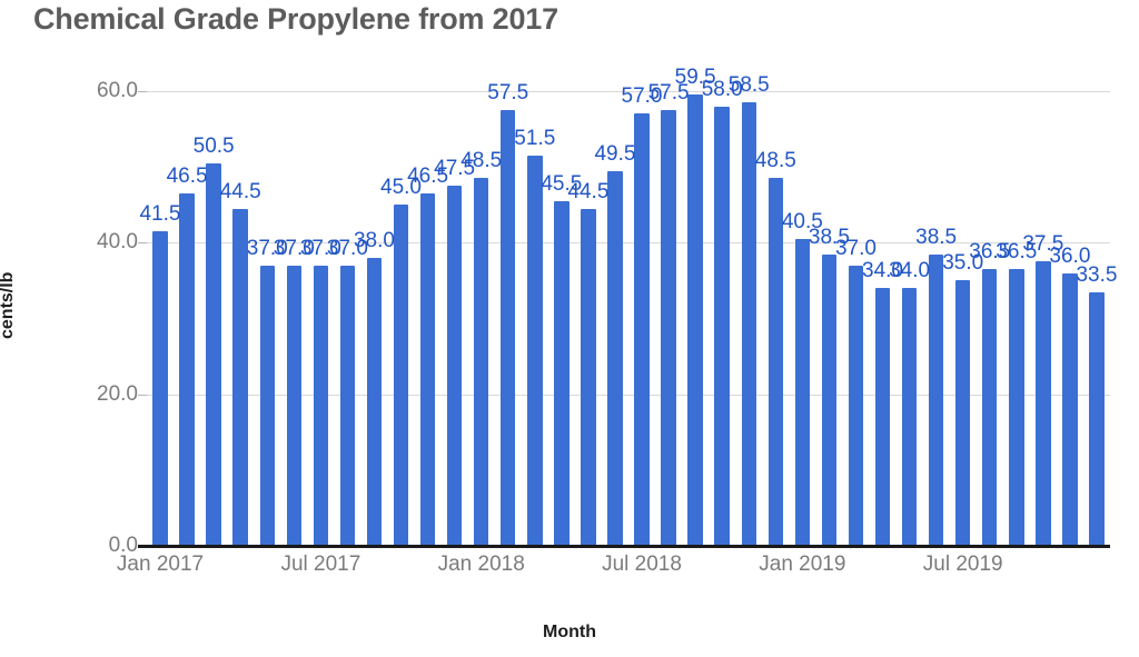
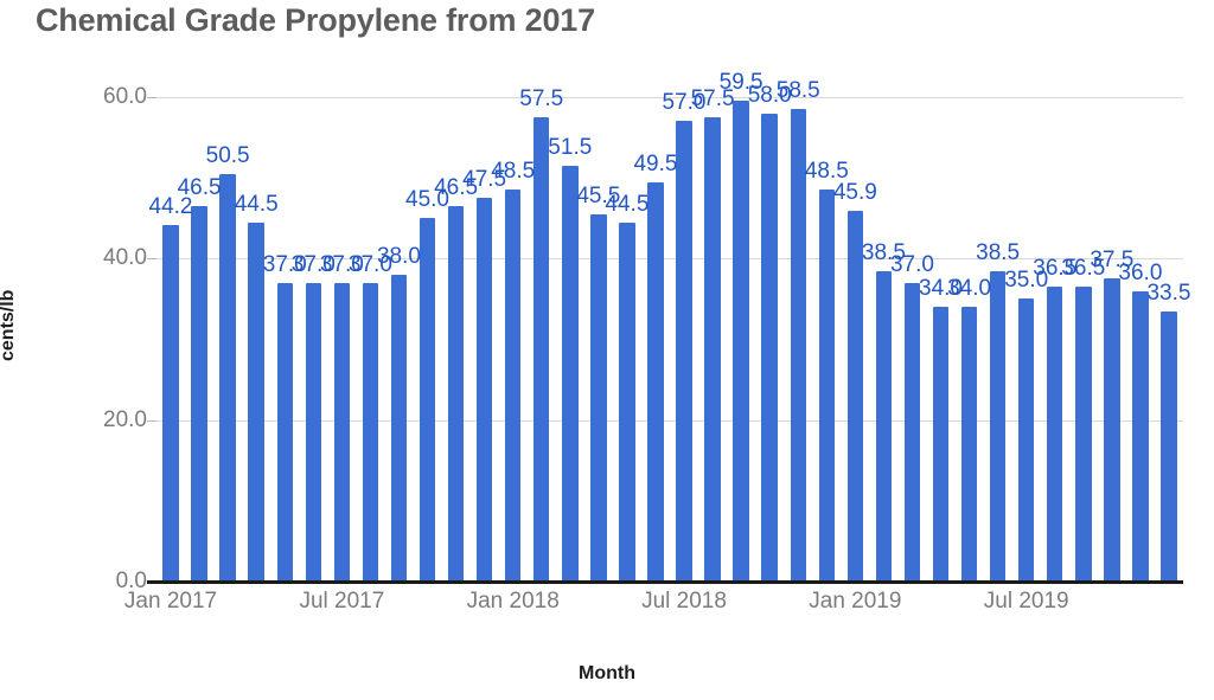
Jan 2017: 41.5 -> 44.2
Jan 2019: 40.5 -> 45.9
